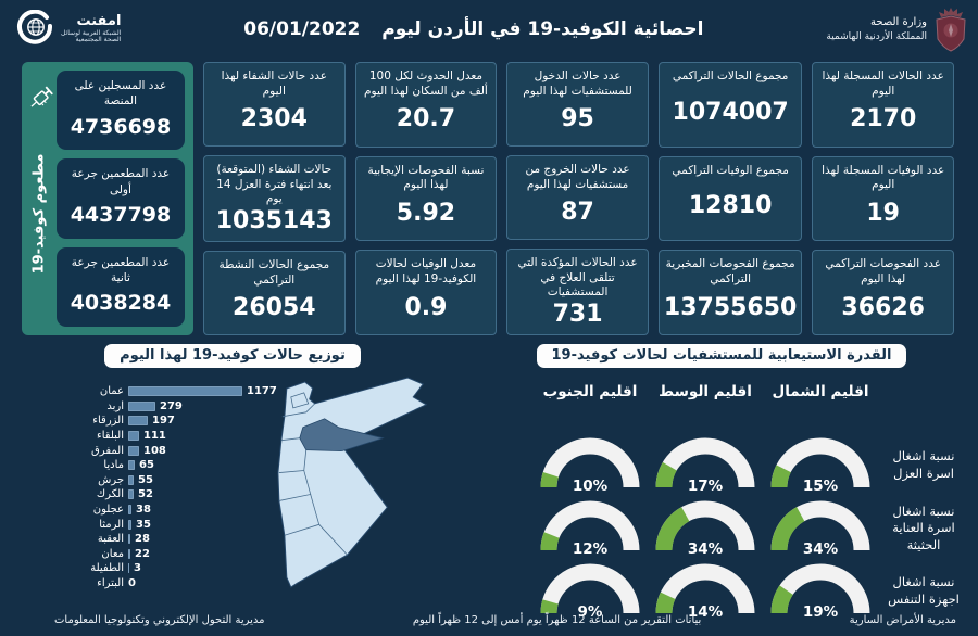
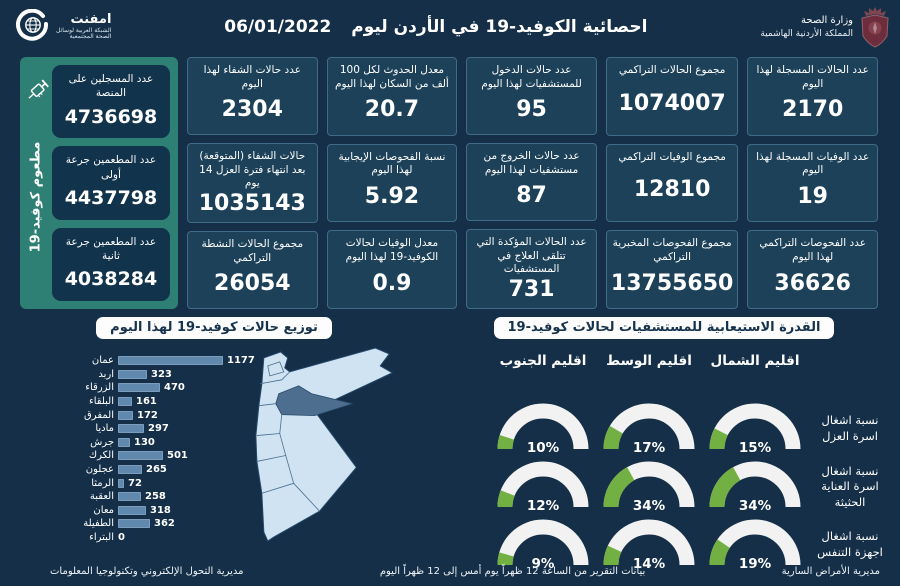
توزيع حالات كوفيد-19 لهذا اليوم/اربد: 279 -> 323
توزيع حالات كوفيد-19 لهذا اليوم/الزرقاء: 197 -> 470
توزيع حالات كوفيد-19 لهذا اليوم/البلقاء: 111 -> 161
توزيع حالات كوفيد-19 لهذا اليوم/المفرق: 108 -> 172
توزيع حالات كوفيد-19 لهذا اليوم/ماديا: 65 -> 297
توزيع حالات كوفيد-19 لهذا اليوم/جرش: 55 -> 130
توزيع حالات كوفيد-19 لهذا اليوم/الكرك: 52 -> 501
توزيع حالات كوفيد-19 لهذا اليوم/عجلون: 38 -> 265
توزيع حالات كوفيد-19 لهذا اليوم/الرمثا: 35 -> 72
توزيع حالات كوفيد-19 لهذا اليوم/العقبة: 28 -> 258
توزيع حالات كوفيد-19 لهذا اليوم/معان: 22 -> 318
توزيع حالات كوفيد-19 لهذا اليوم/الطفيلة: 3 -> 362
